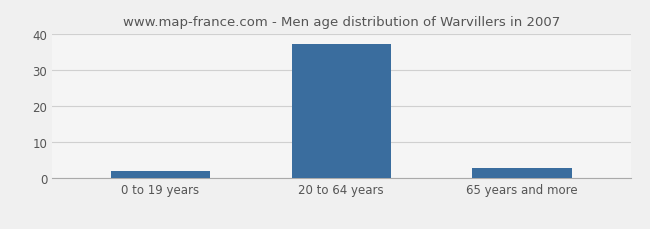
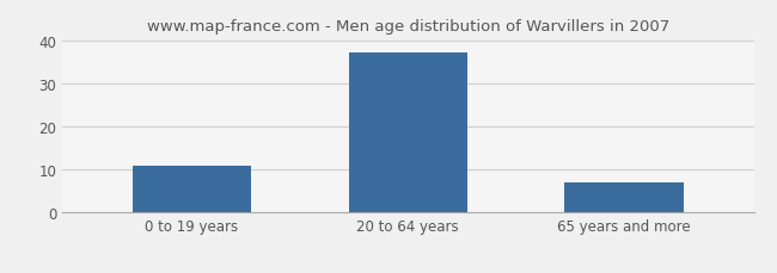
0 to 19 years: 2 -> 11
65 years and more: 3 -> 7
